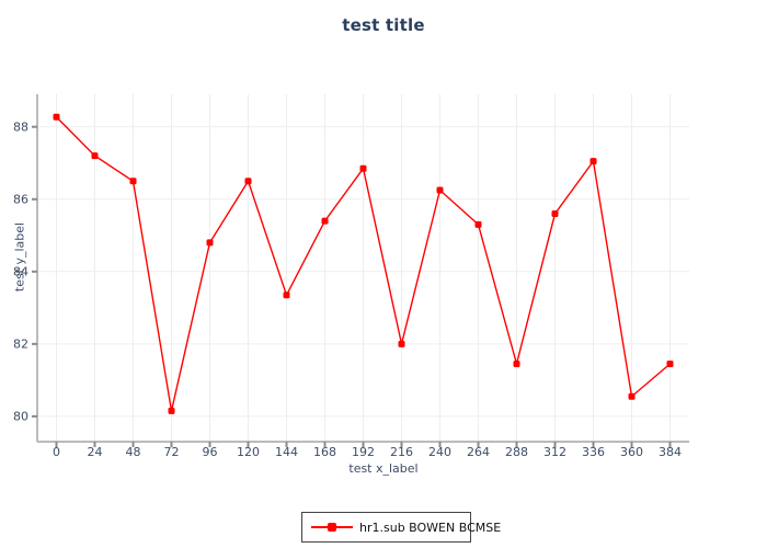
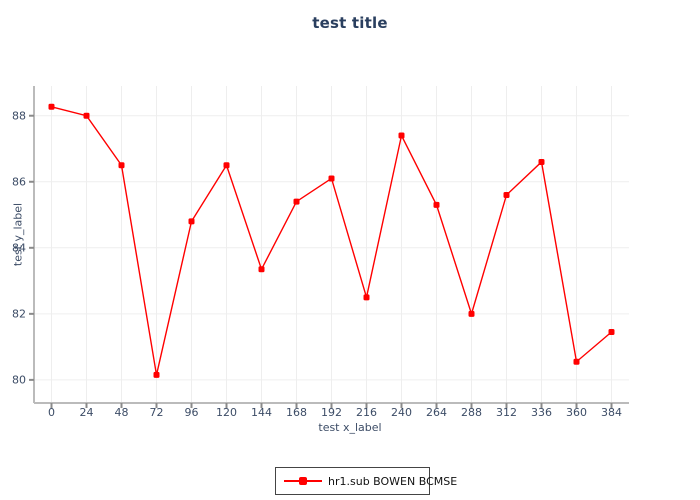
24: 87.2 -> 88.0
192: 86.8 -> 86.1
216: 82.0 -> 82.5
240: 86.2 -> 87.4
288: 81.5 -> 82.0
336: 87.0 -> 86.6
